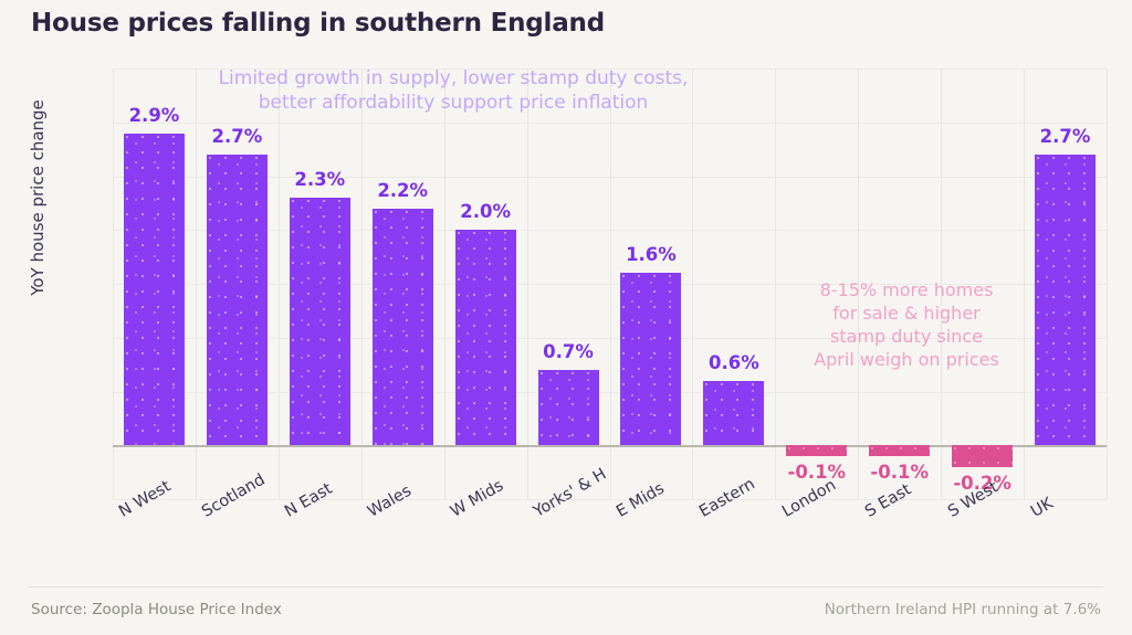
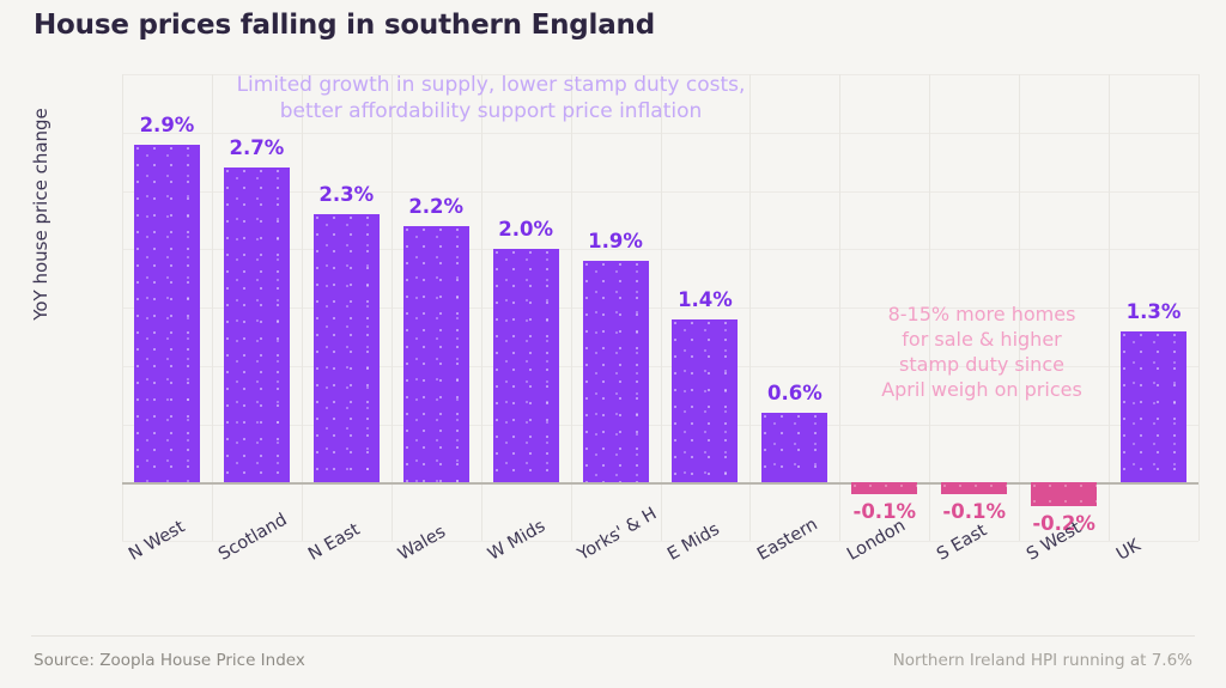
Yorks' & H: 0.7% -> 1.9%
E Mids: 1.6% -> 1.4%
UK: 2.7% -> 1.3%
